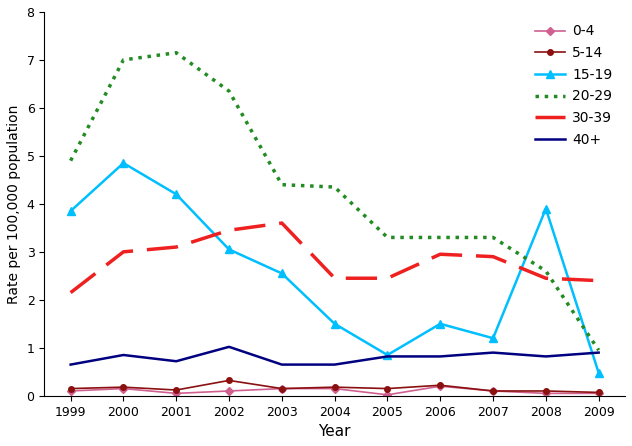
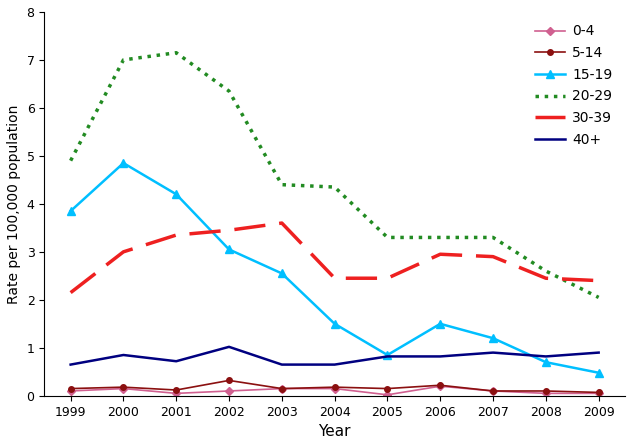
30-39/2001: 3.10 -> 3.35
15-19/2008: 3.90 -> 0.70
20-29/2009: 0.95 -> 2.05
